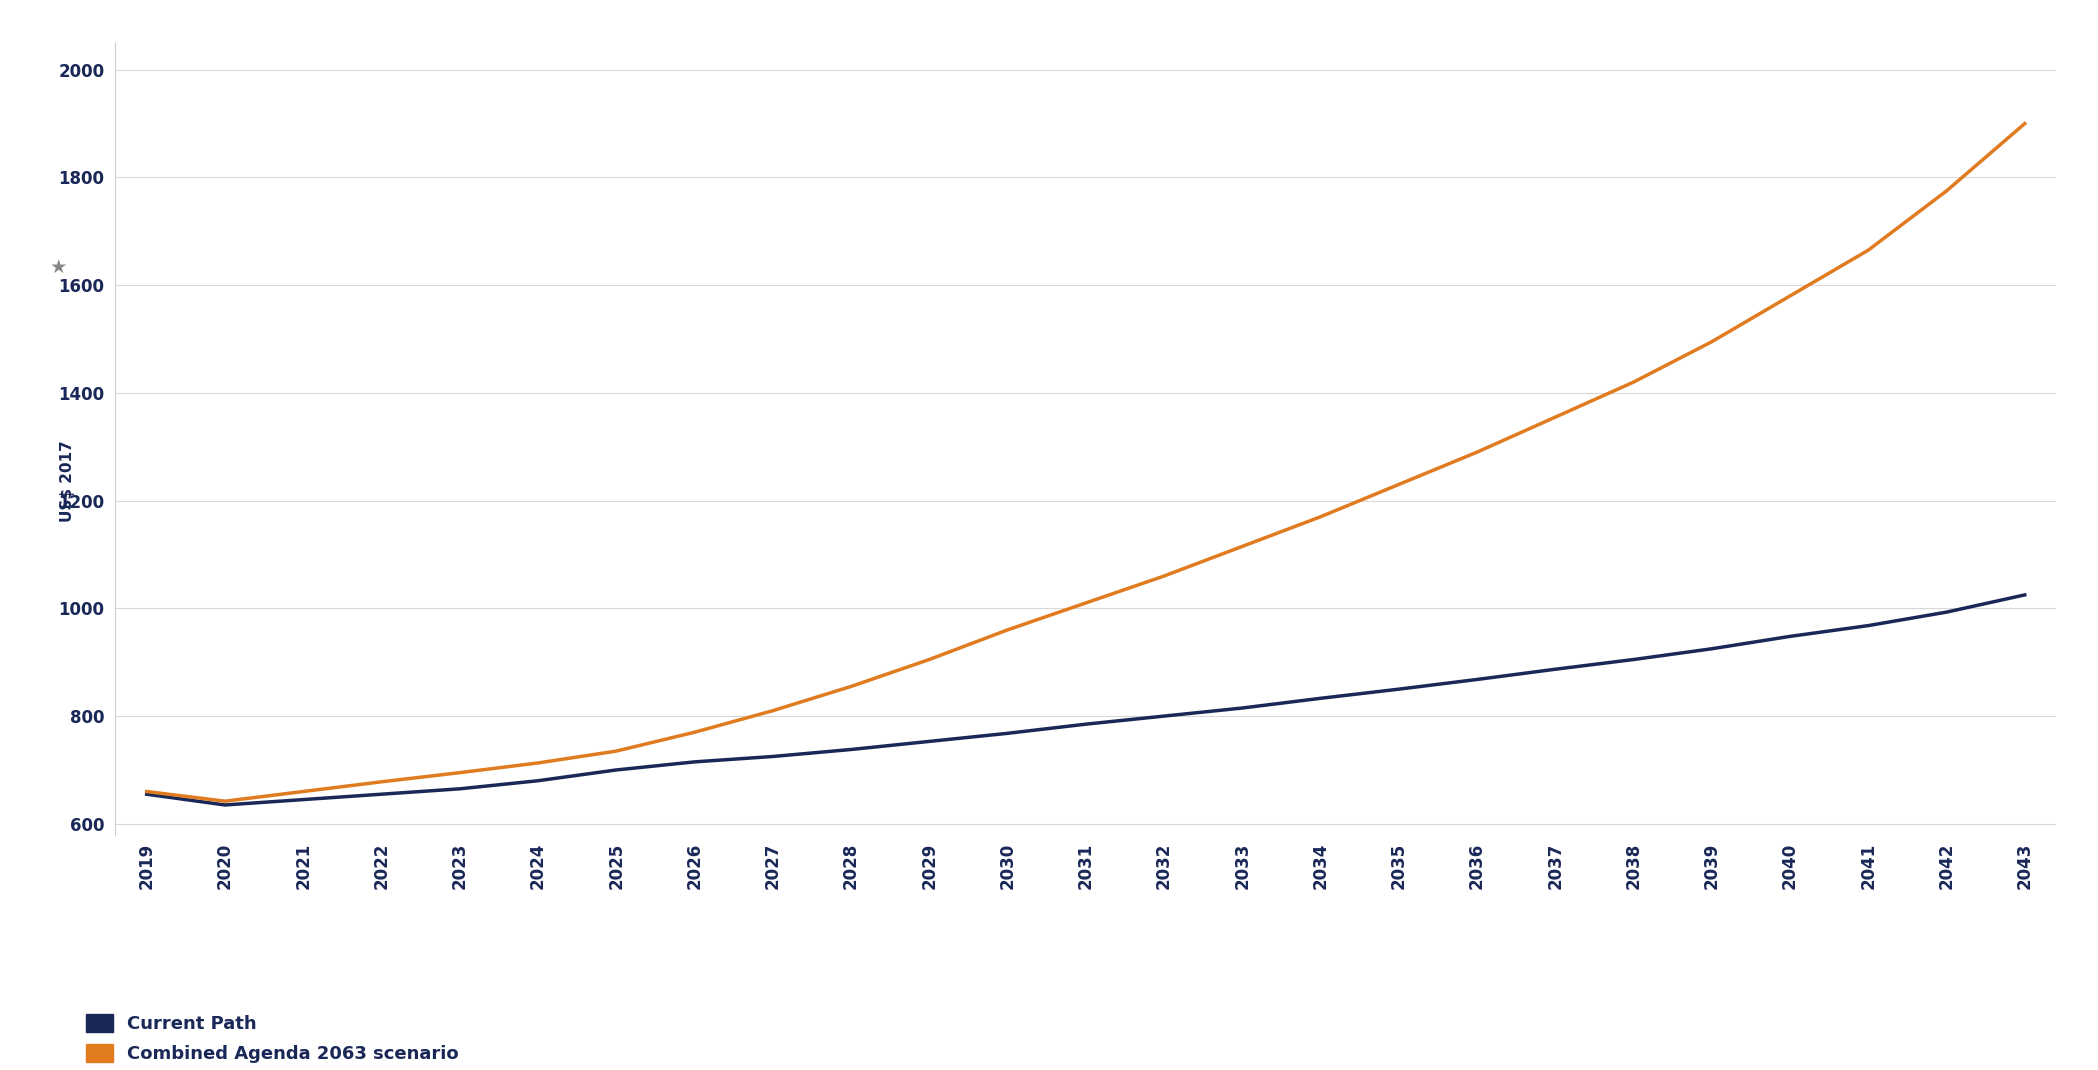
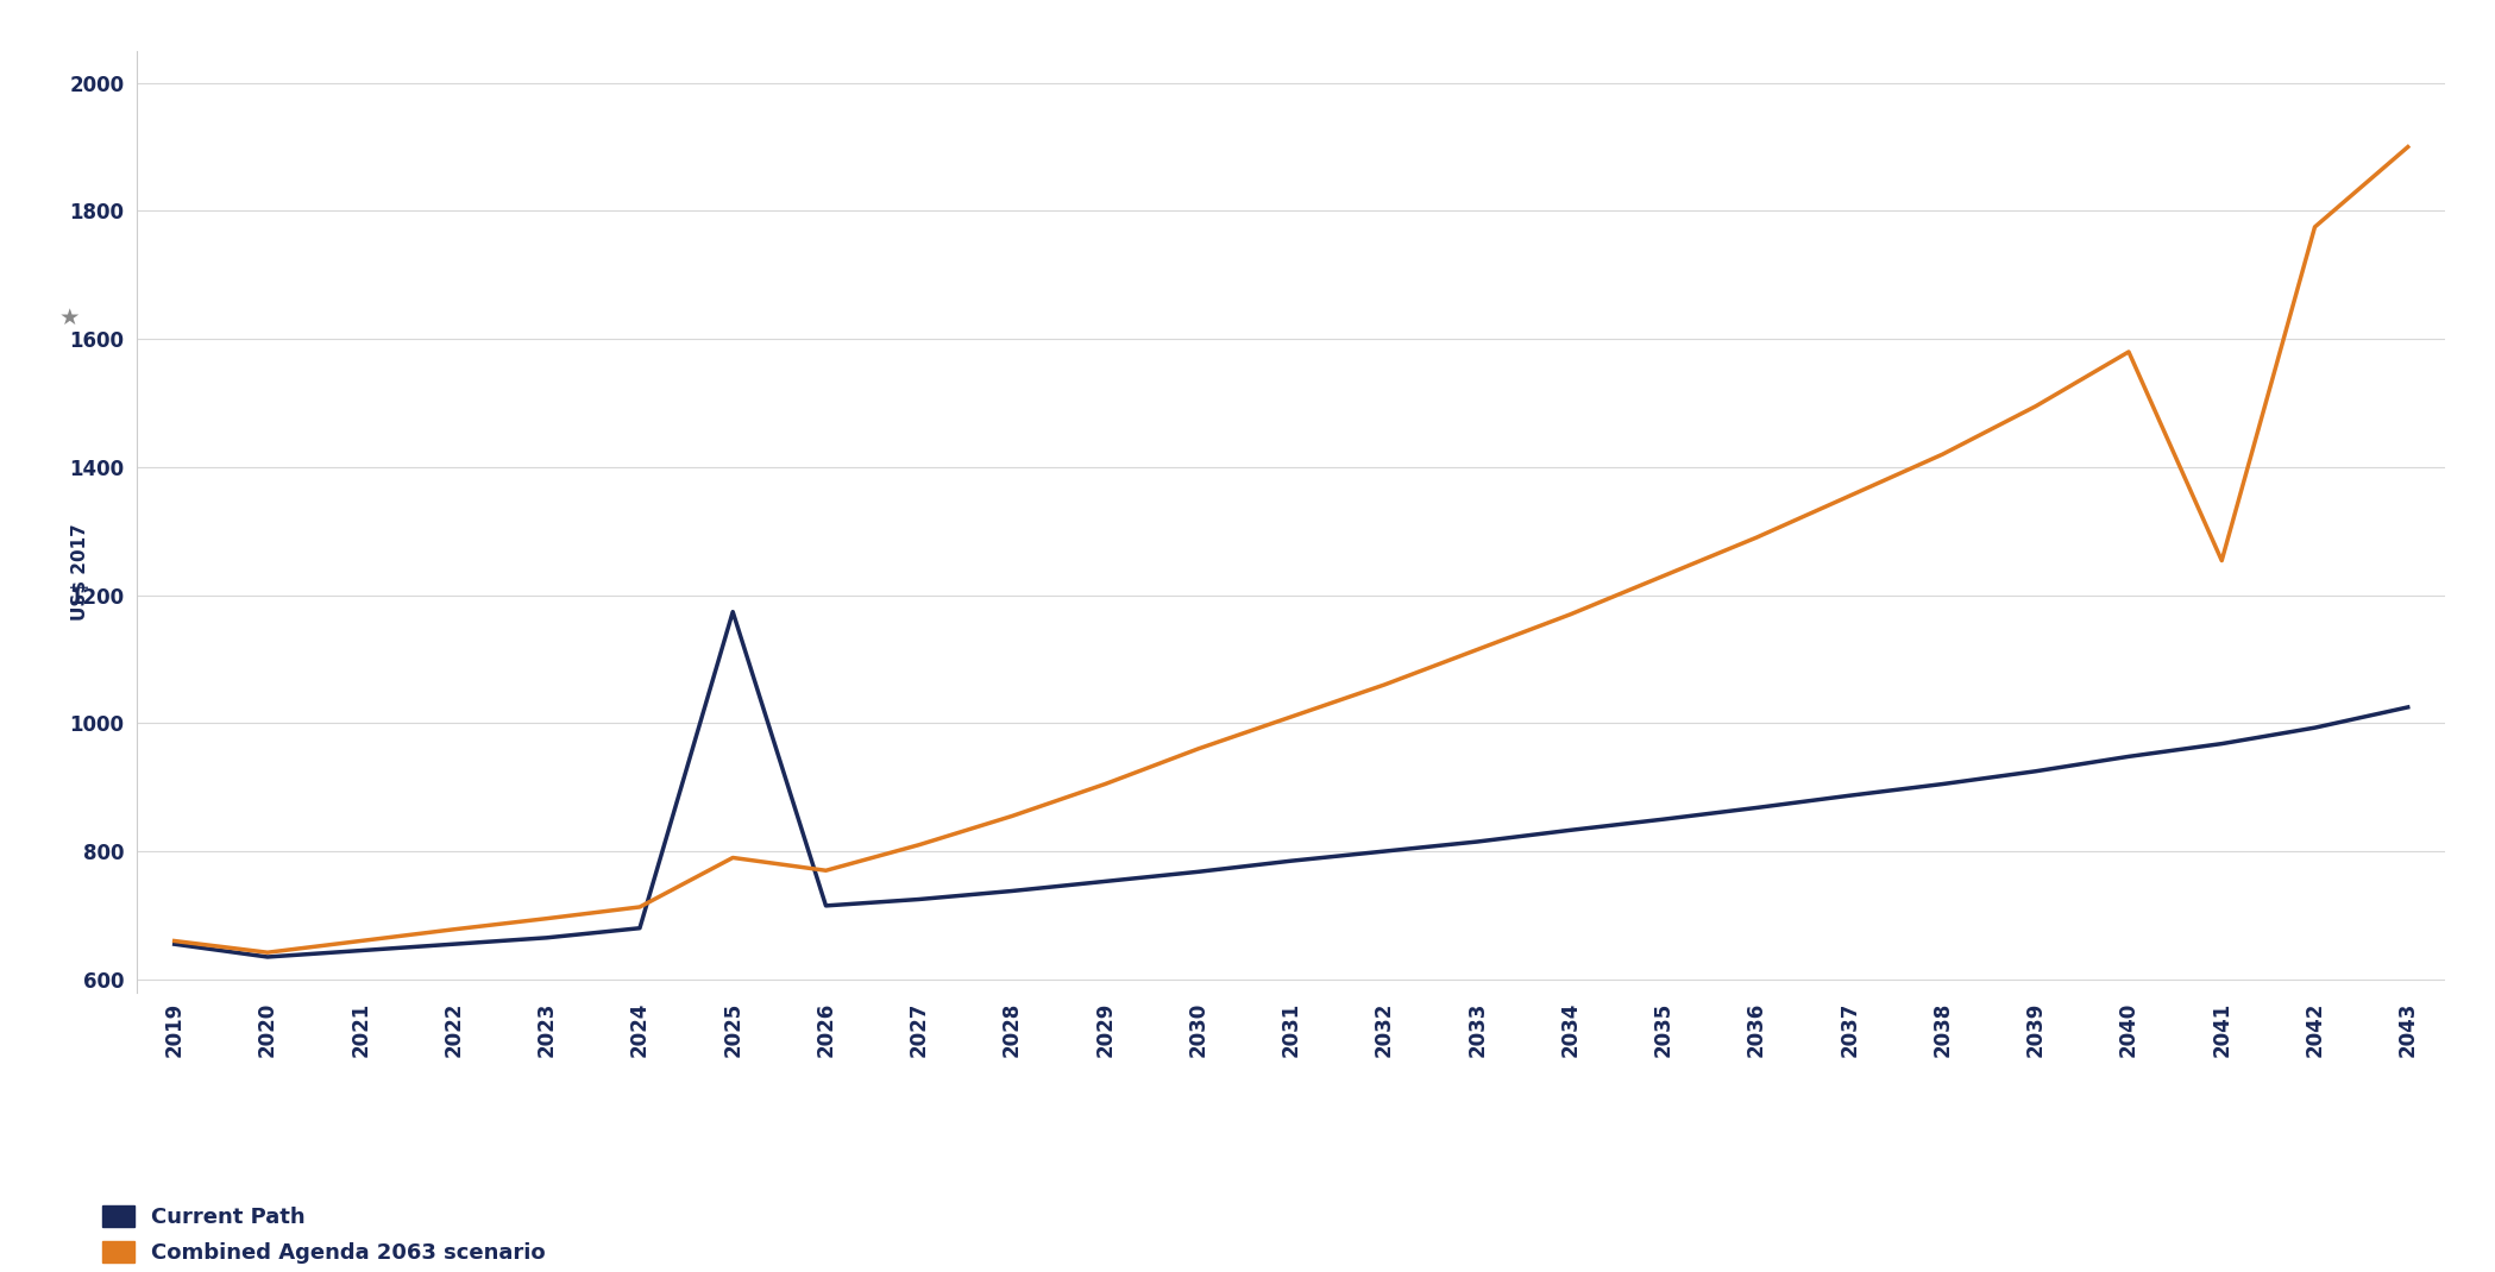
Current Path/2025: 700 -> 1174
Combined Agenda 2063 scenario/2025: 735 -> 790
Combined Agenda 2063 scenario/2041: 1665 -> 1254
